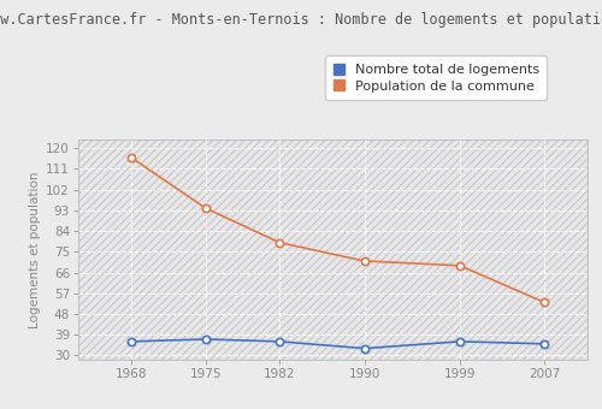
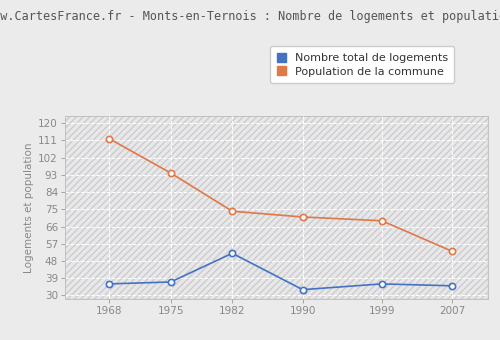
Population de la commune/1968: 116 -> 112
Nombre total de logements/1982: 36 -> 52
Population de la commune/1982: 79 -> 74
